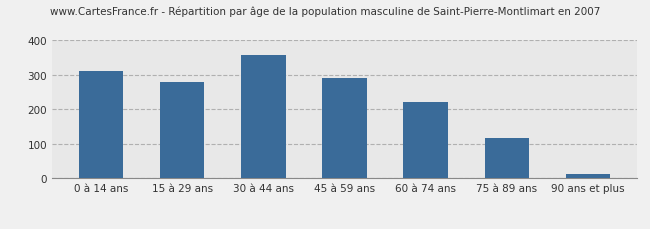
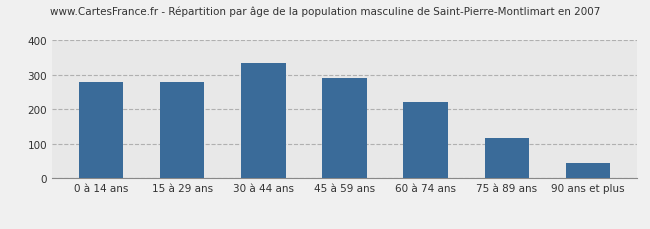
0 à 14 ans: 312 -> 280
30 à 44 ans: 357 -> 335
90 ans et plus: 12 -> 45
